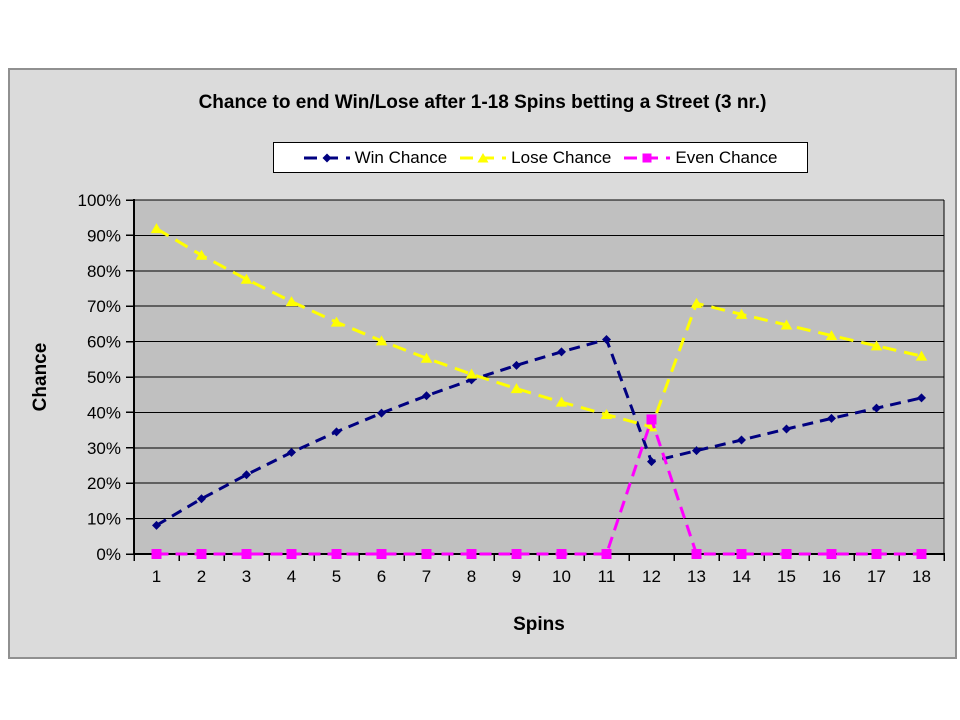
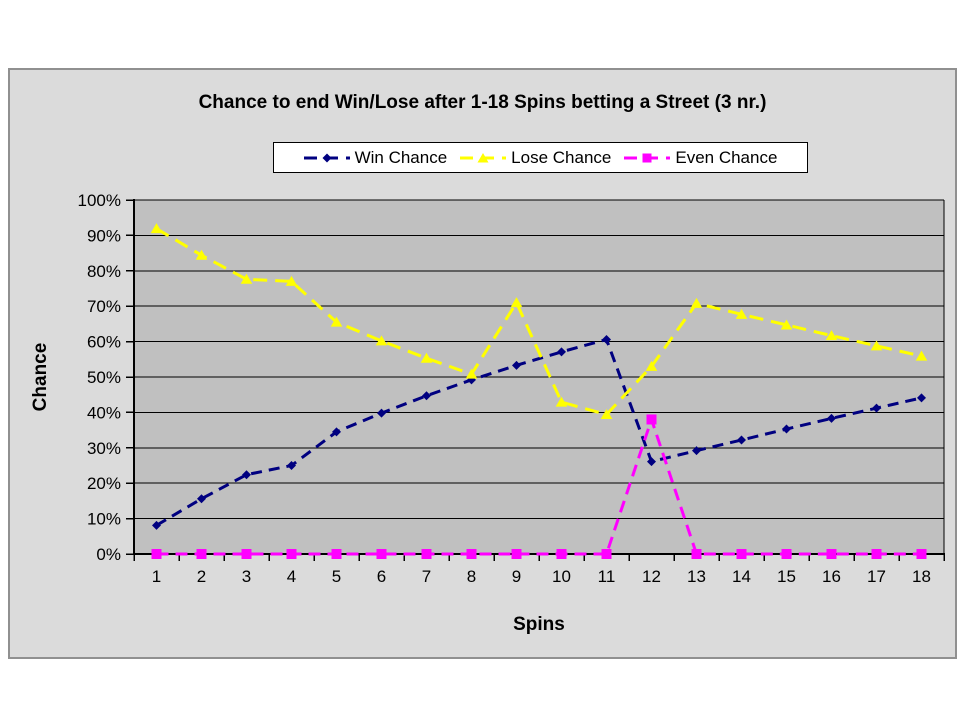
Win Chance/4: 29% -> 25%
Lose Chance/4: 71% -> 77%
Lose Chance/9: 47% -> 71%
Lose Chance/12: 36% -> 53%
